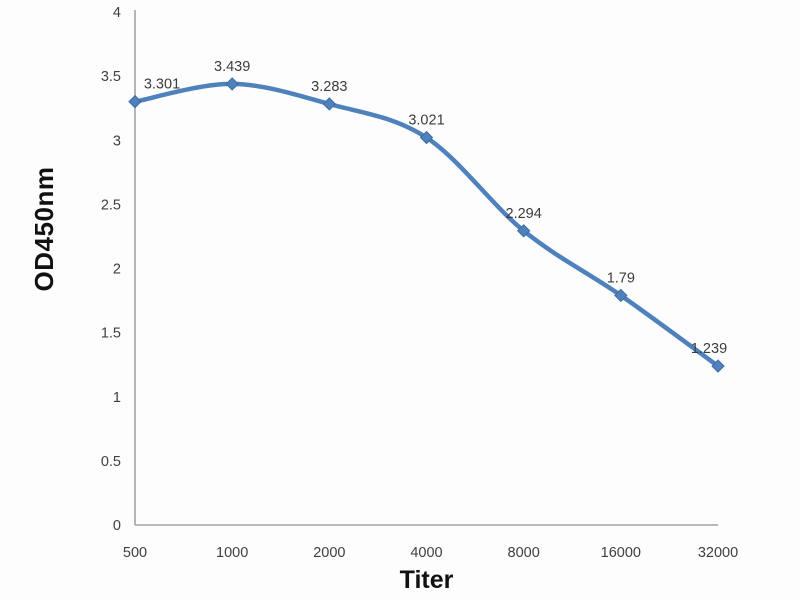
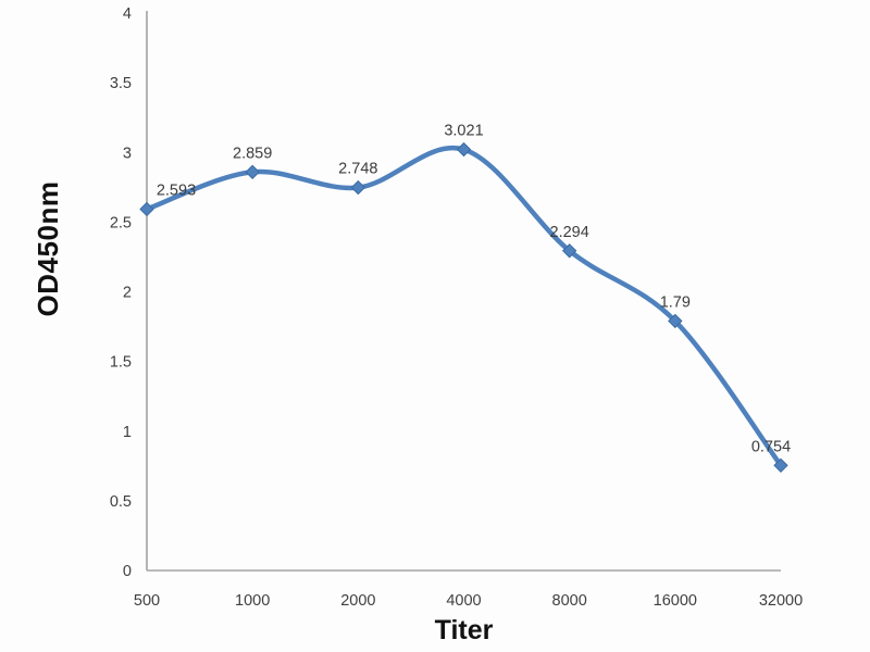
500: 3.301 -> 2.593
1000: 3.439 -> 2.859
2000: 3.283 -> 2.748
32000: 1.239 -> 0.754
